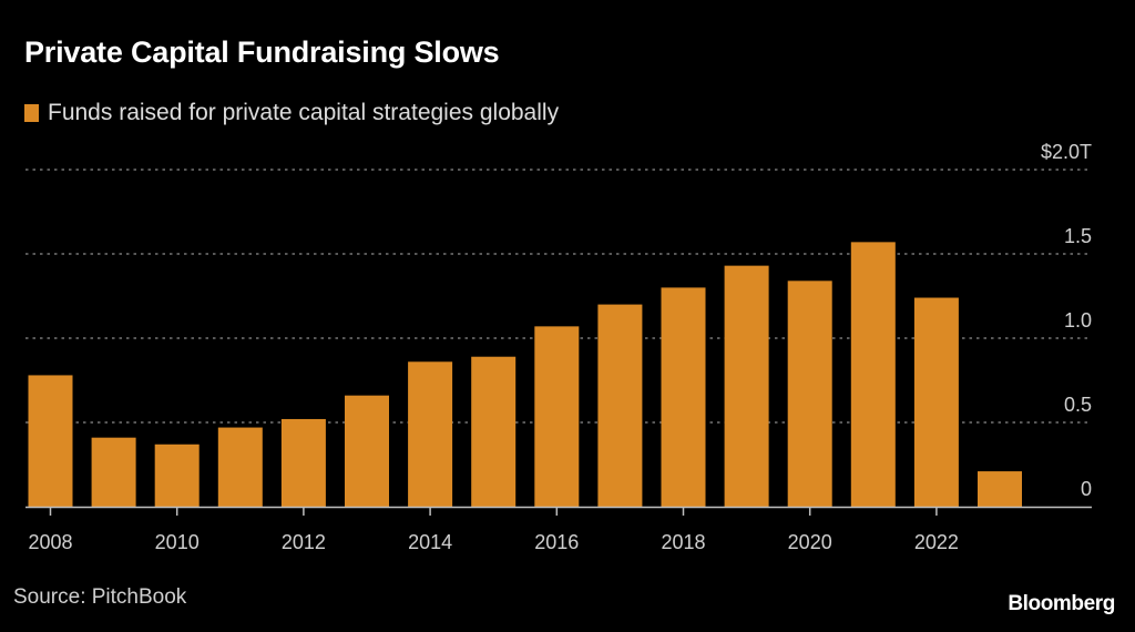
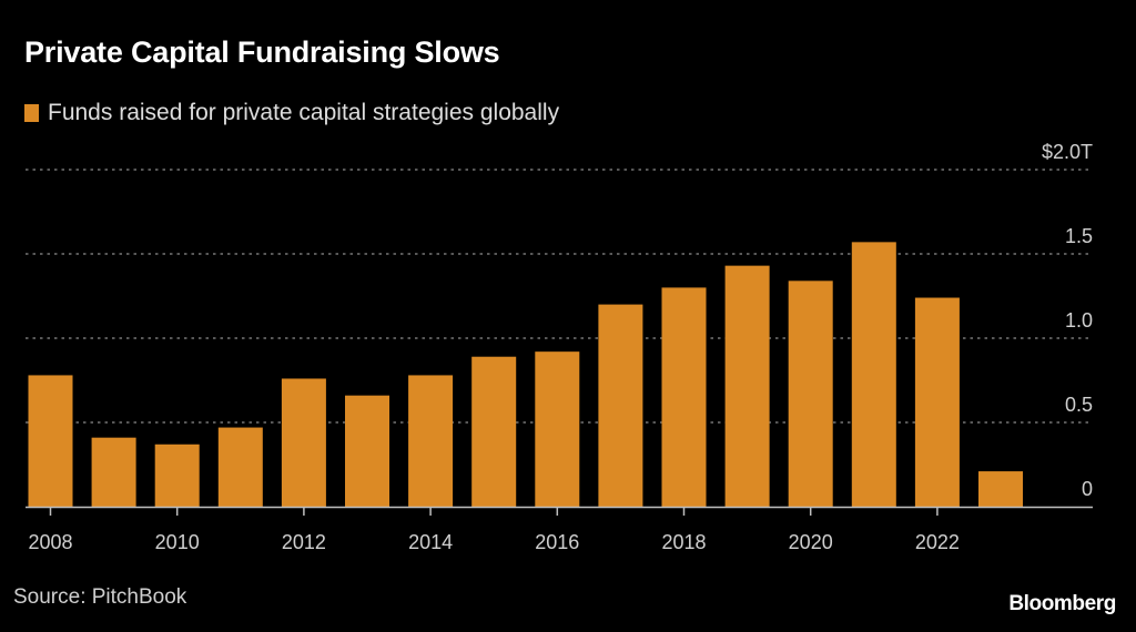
2012: 0.52 -> 0.76
2014: 0.86 -> 0.78
2016: 1.07 -> 0.92
